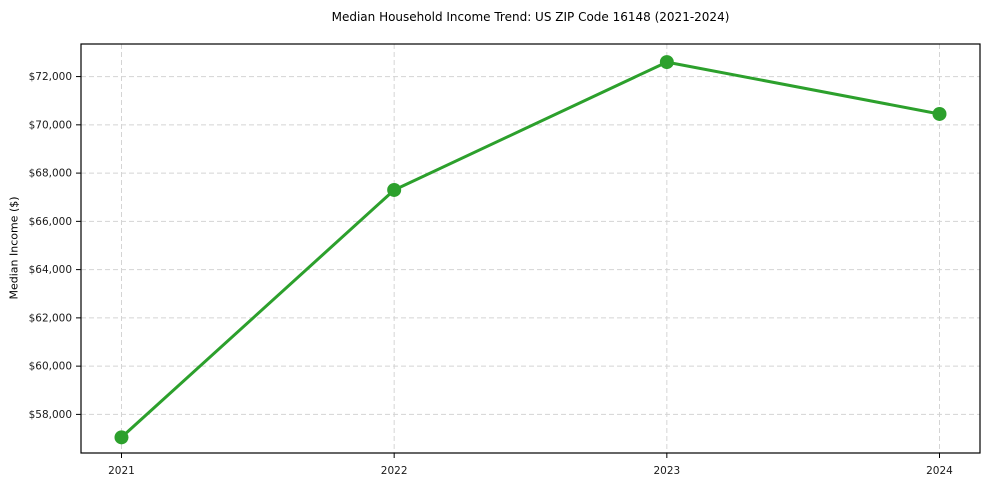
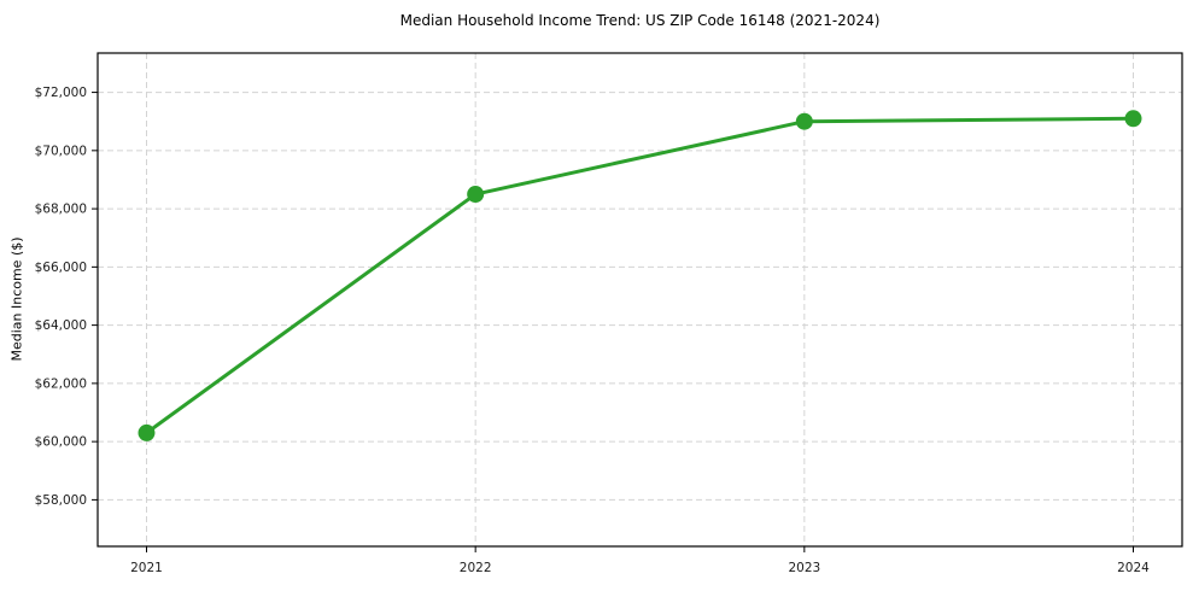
2021: $57000 -> $60300
2022: $67300 -> $68500
2023: $72600 -> $71000
2024: $70400 -> $71100
